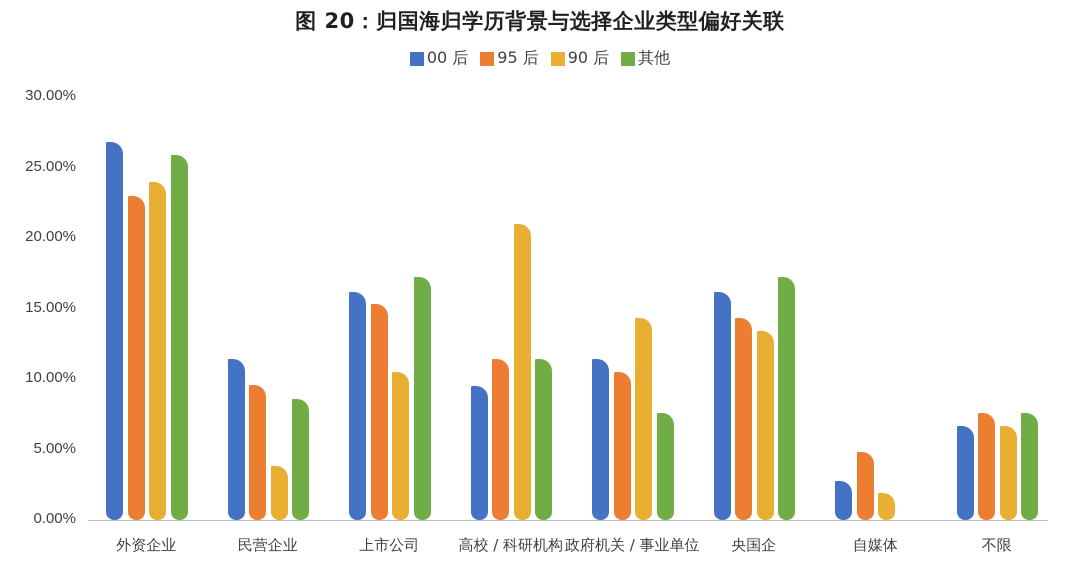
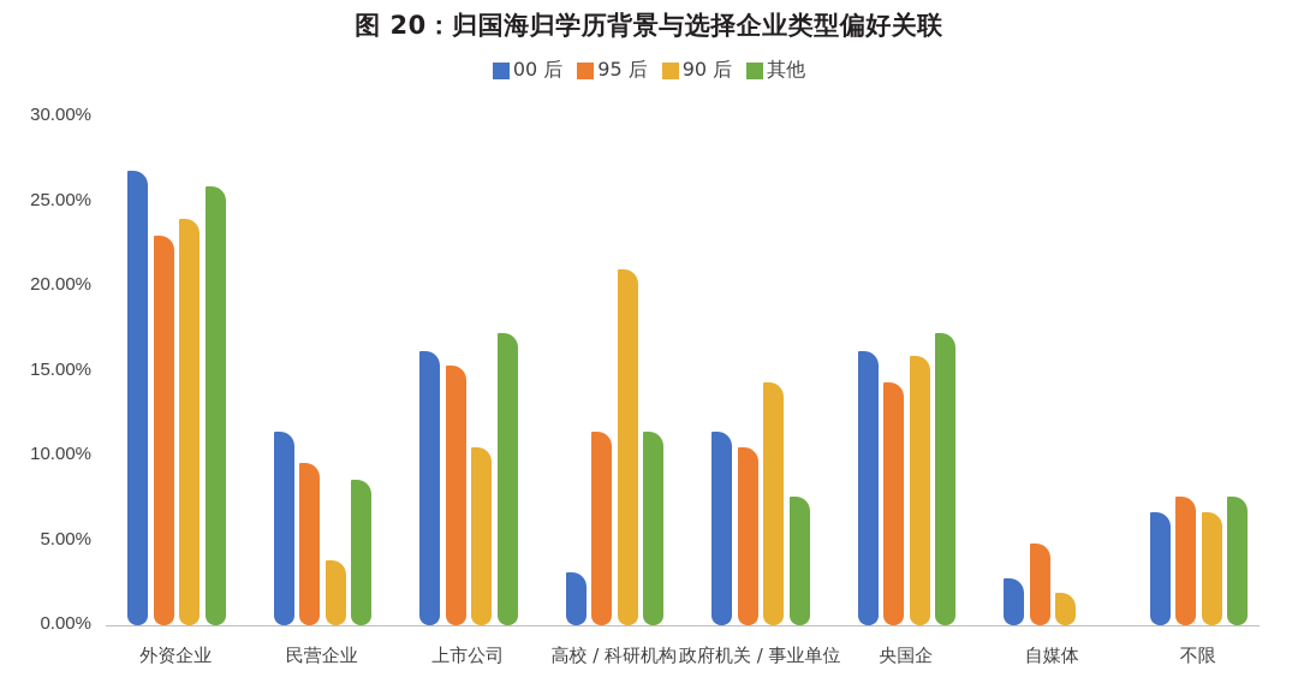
00 后/高校 / 科研机构: 9.5% -> 3.1%
90 后/央国企: 13.4% -> 15.9%
